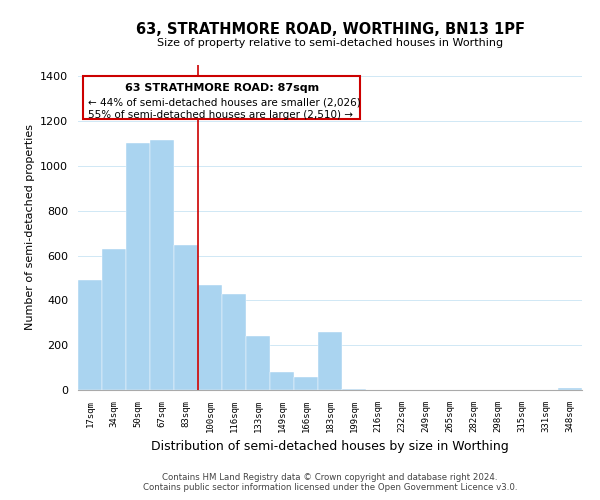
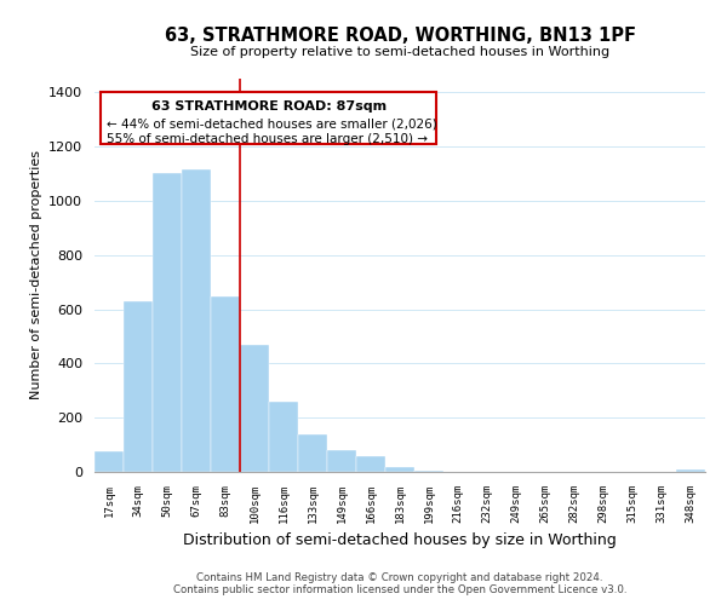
17sqm: 490 -> 75
116sqm: 430 -> 260
133sqm: 240 -> 140
183sqm: 260 -> 20
